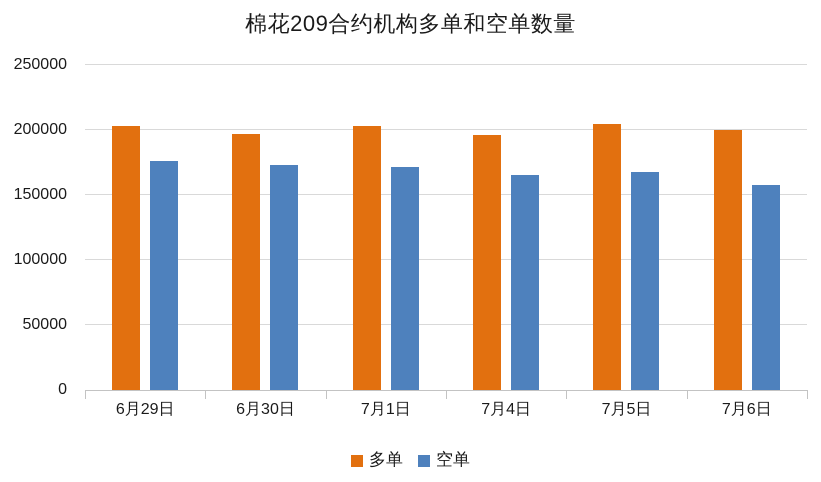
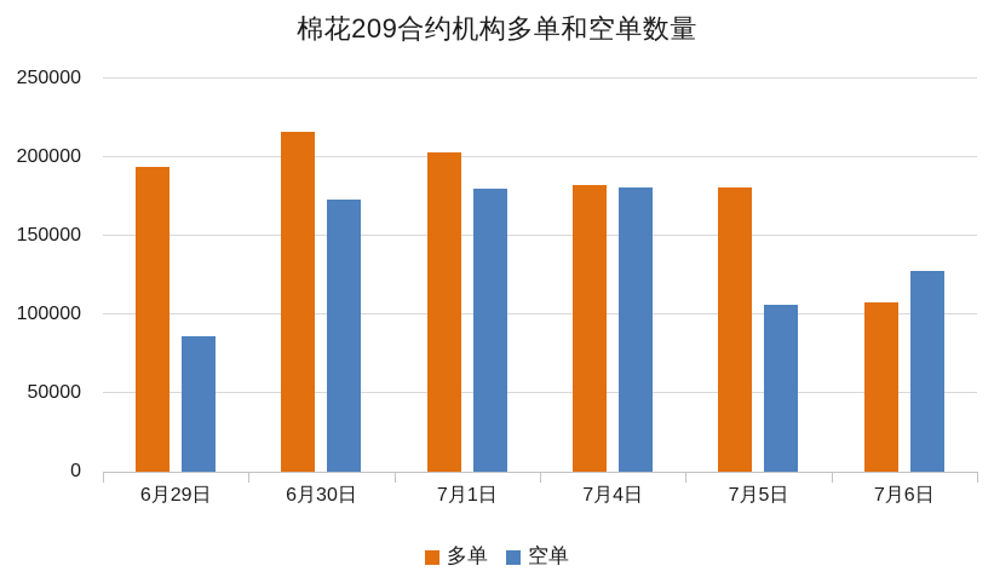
多单/6月29日: 203000 -> 194000
空单/6月29日: 176000 -> 86000
多单/6月30日: 197000 -> 216000
空单/7月1日: 172000 -> 180000
多单/7月4日: 196000 -> 182000
空单/7月4日: 166000 -> 181000
多单/7月5日: 204000 -> 181000
空单/7月5日: 168000 -> 106000
多单/7月6日: 200000 -> 108000
空单/7月6日: 158000 -> 128000
